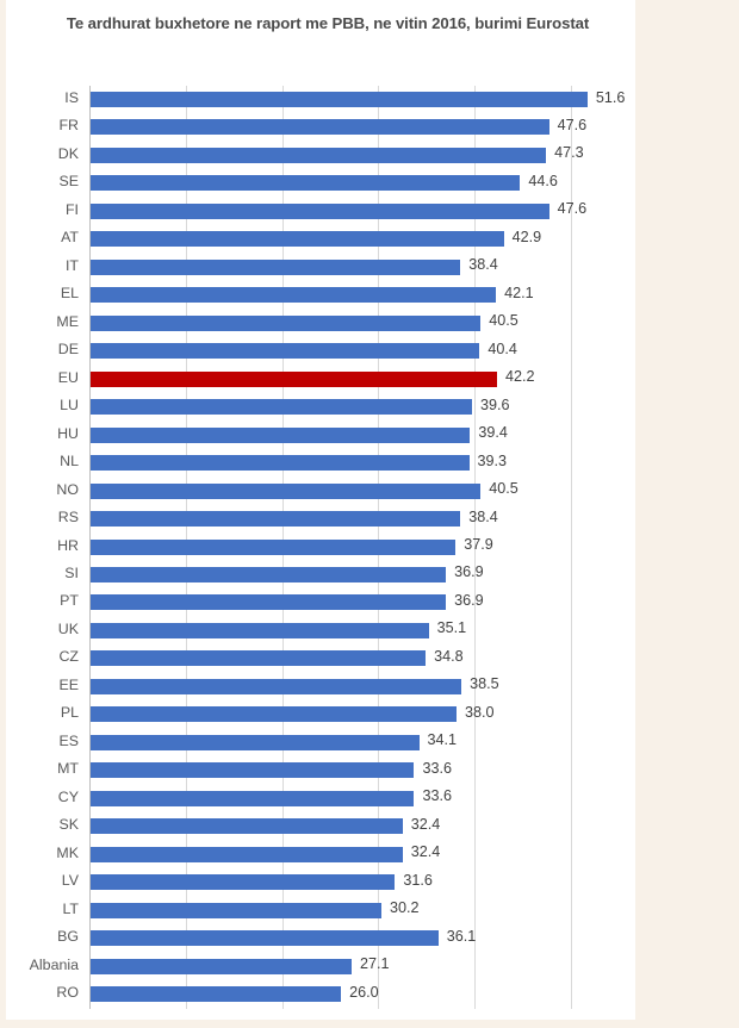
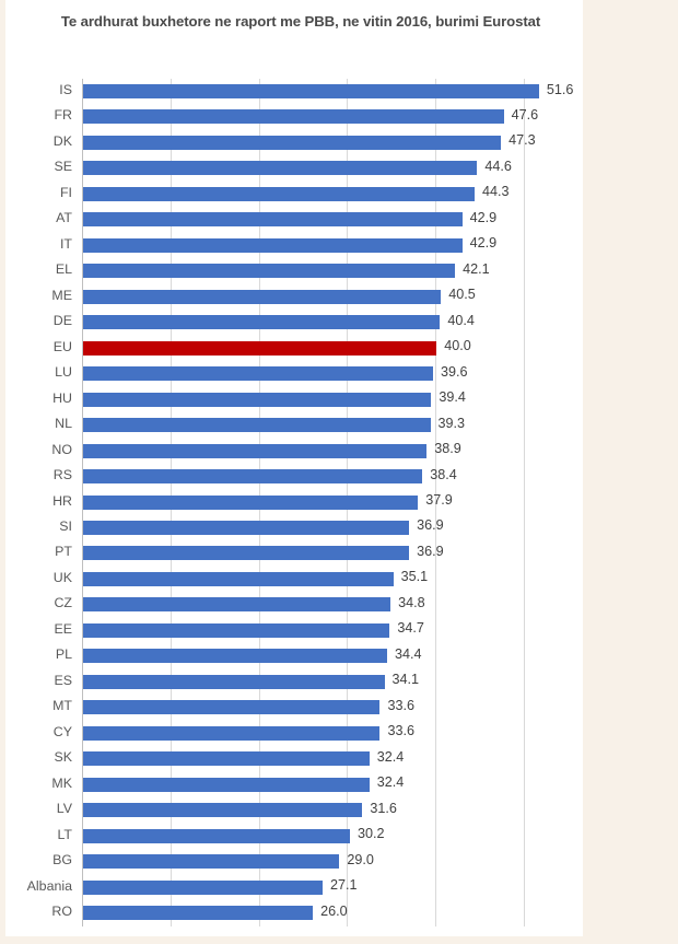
FI: 47.6 -> 44.3
IT: 38.4 -> 42.9
EU: 42.2 -> 40.0
NO: 40.5 -> 38.9
EE: 38.5 -> 34.7
PL: 38.0 -> 34.4
BG: 36.1 -> 29.0
